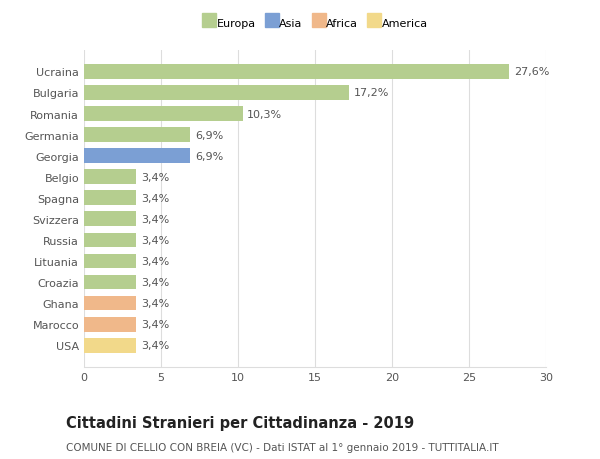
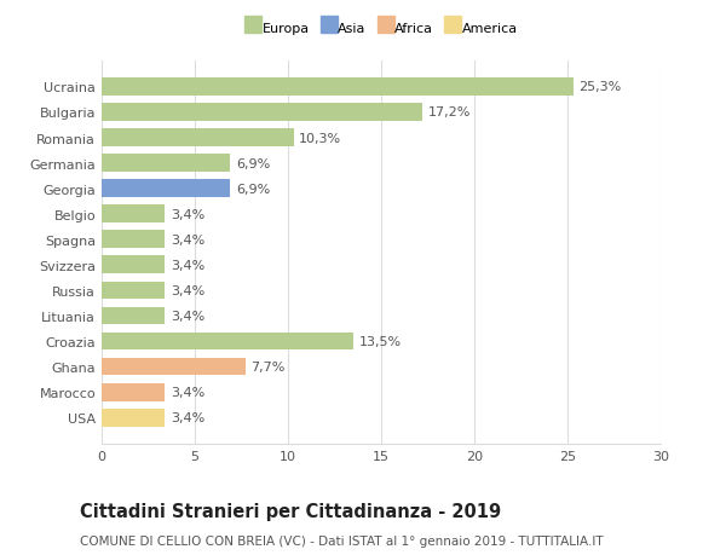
Ucraina: 27,6% -> 25,3%
Croazia: 3,4% -> 13,5%
Ghana: 3,4% -> 7,7%
